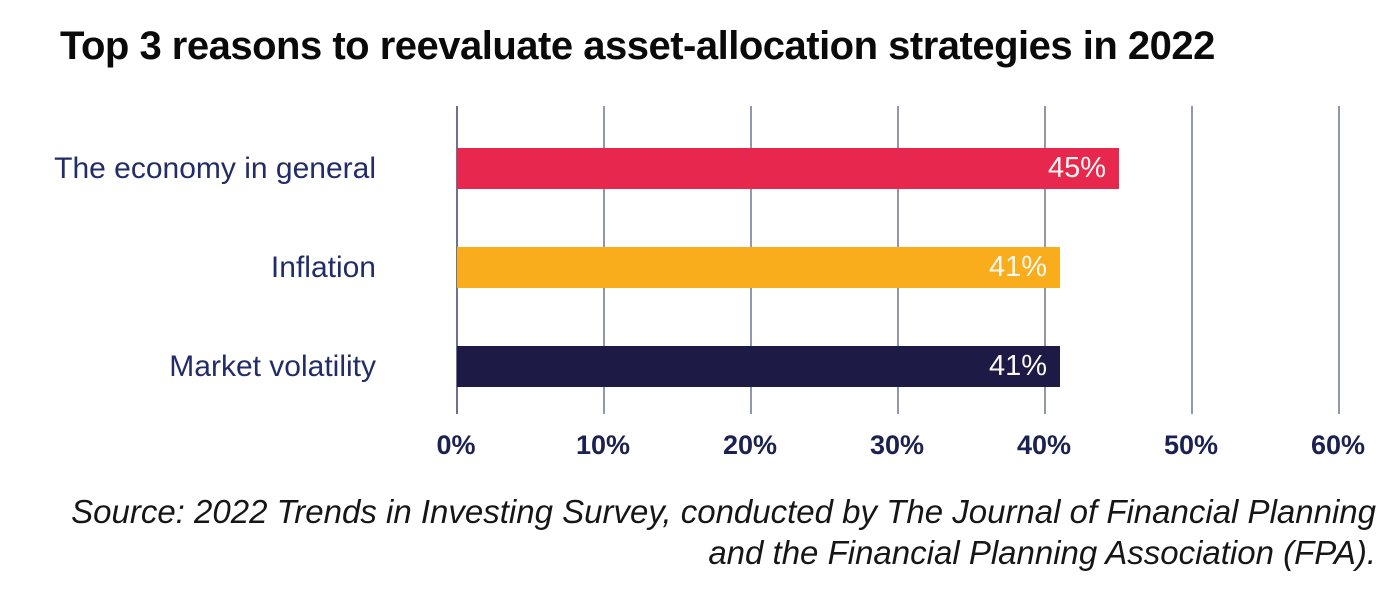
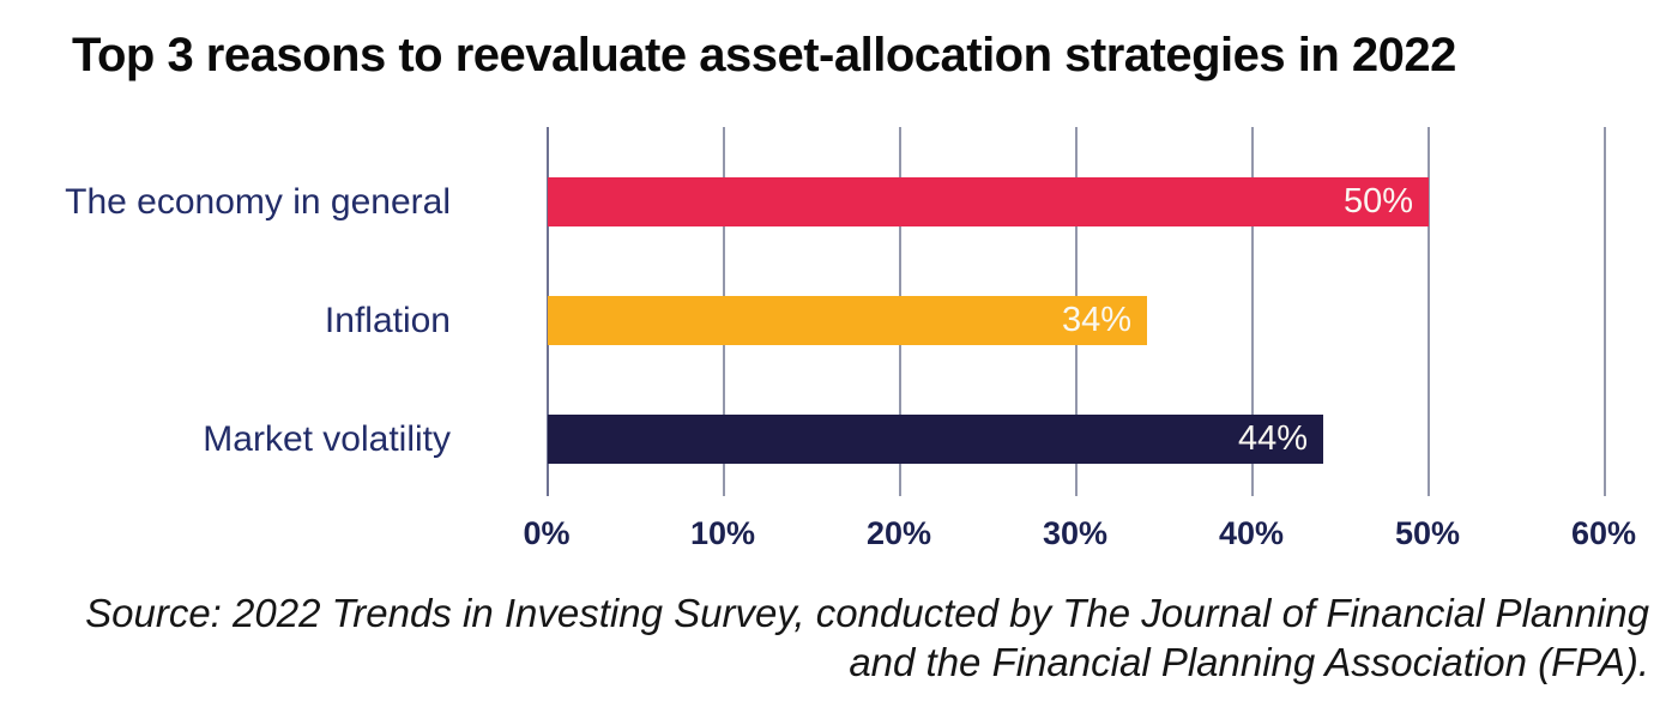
The economy in general: 45% -> 50%
Inflation: 41% -> 34%
Market volatility: 41% -> 44%
